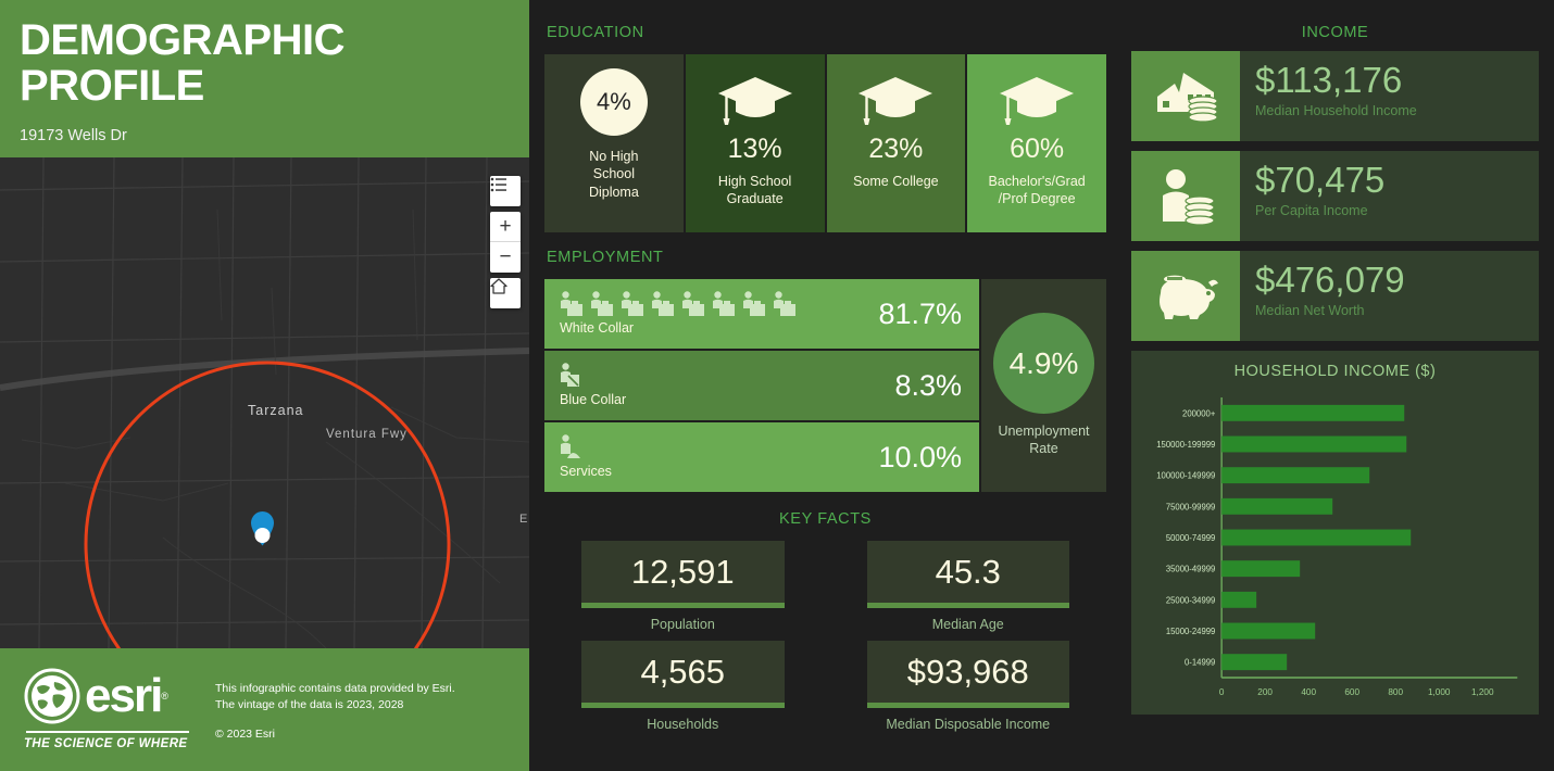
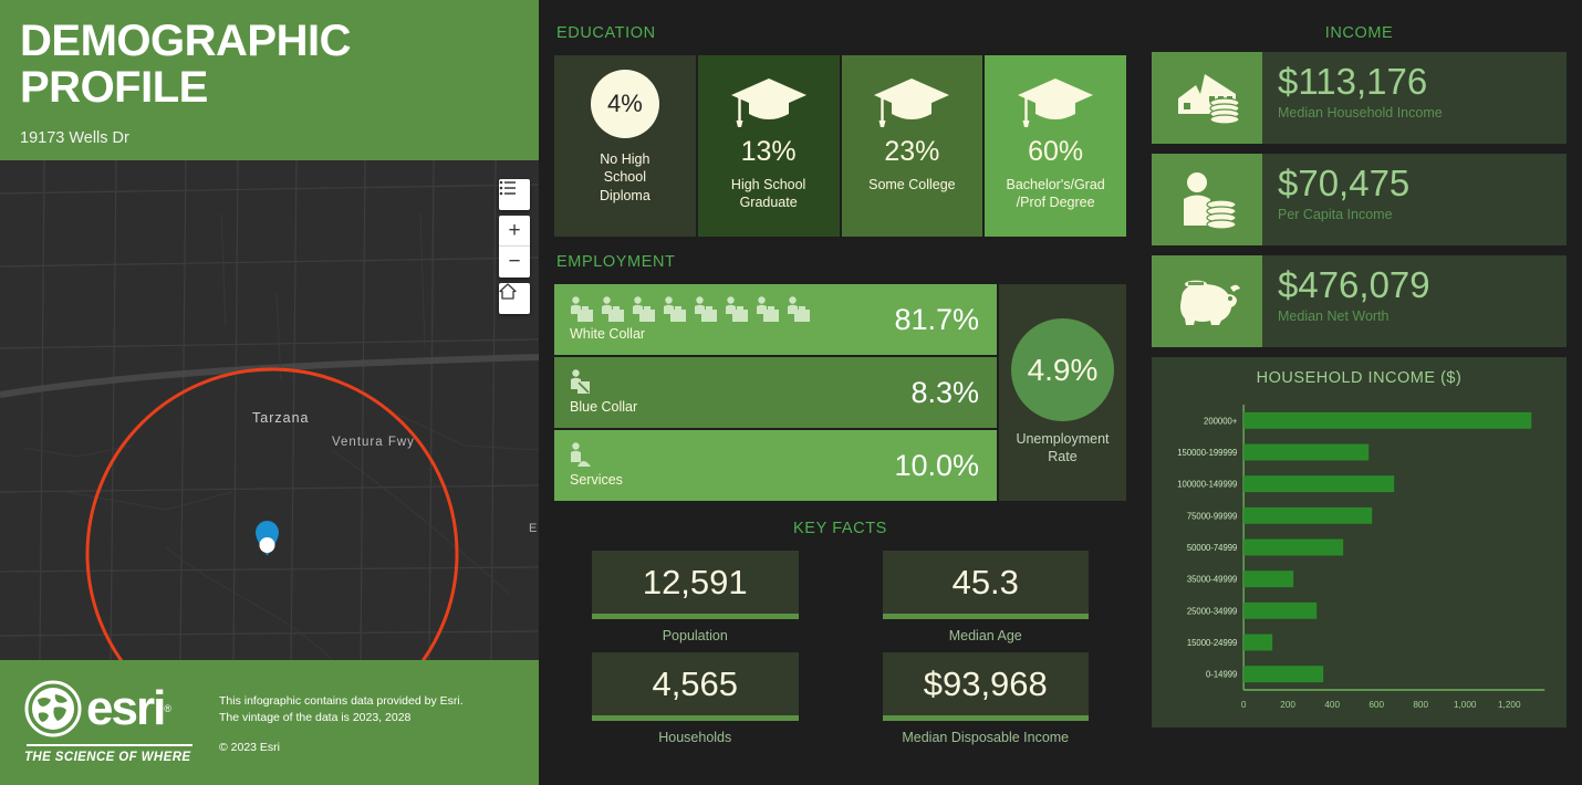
200000+: 840 -> 1300
150000-199999: 850 -> 560
75000-99999: 510 -> 580
50000-74999: 870 -> 450
35000-49999: 360 -> 220
25000-34999: 160 -> 330
15000-24999: 430 -> 130
0-14999: 300 -> 360
